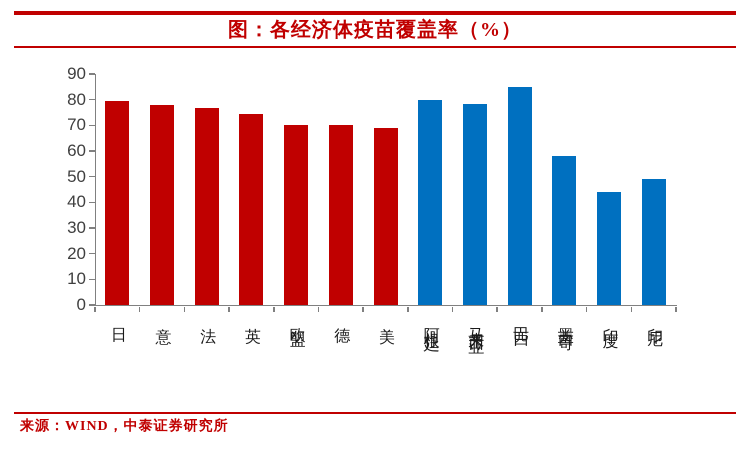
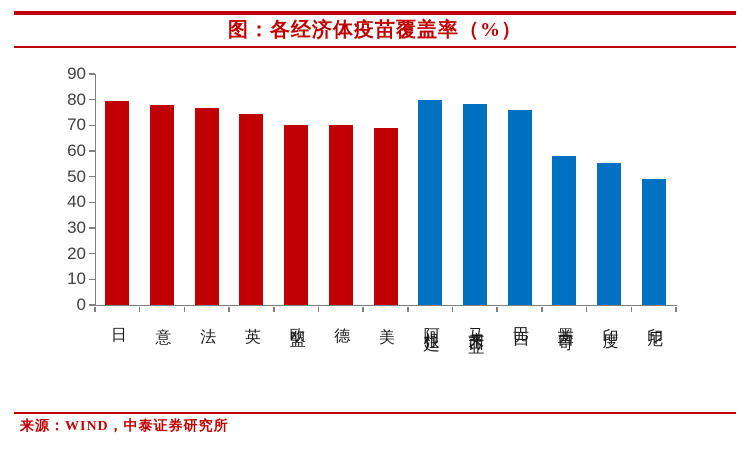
巴西: 85 -> 76
印度: 44 -> 55
